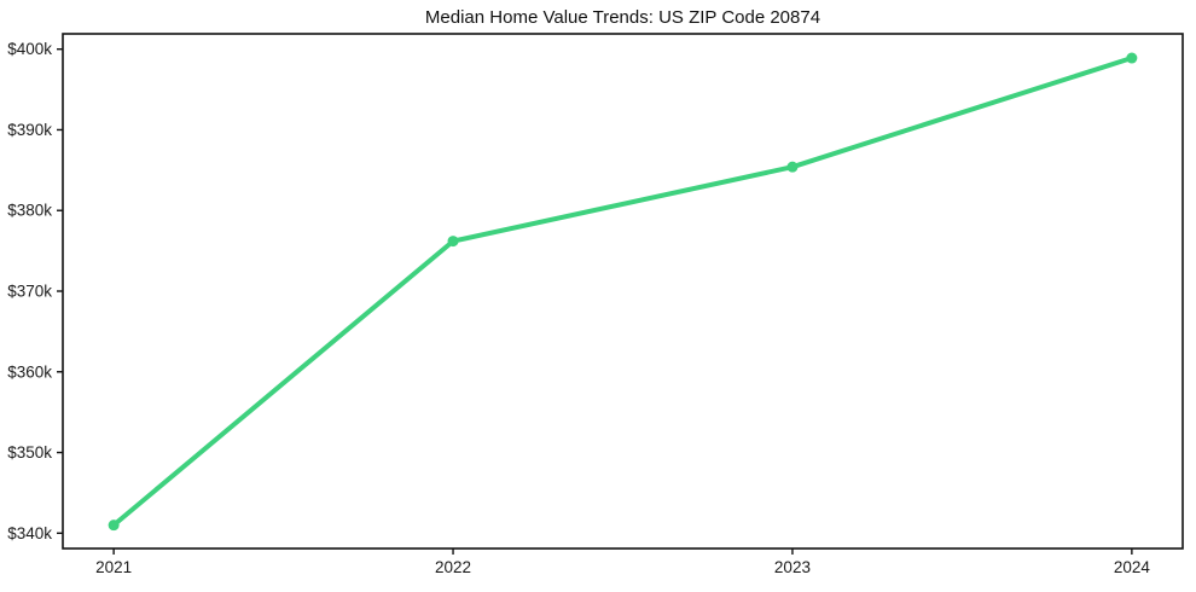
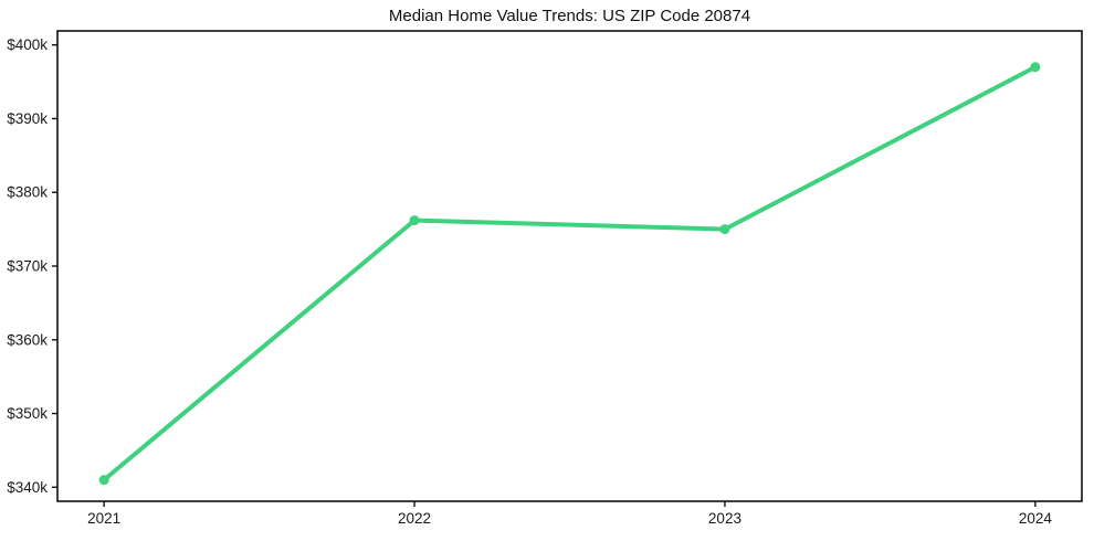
2023: $385k -> $375k
2024: $399k -> $397k
